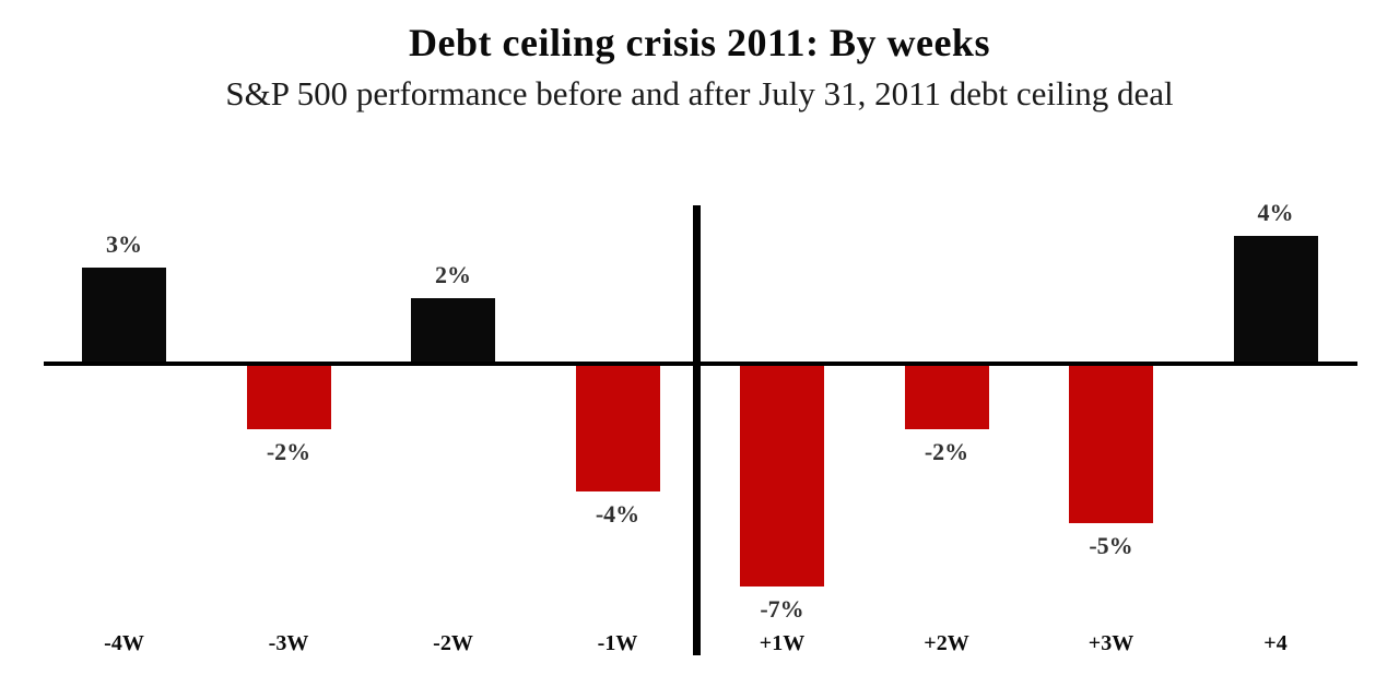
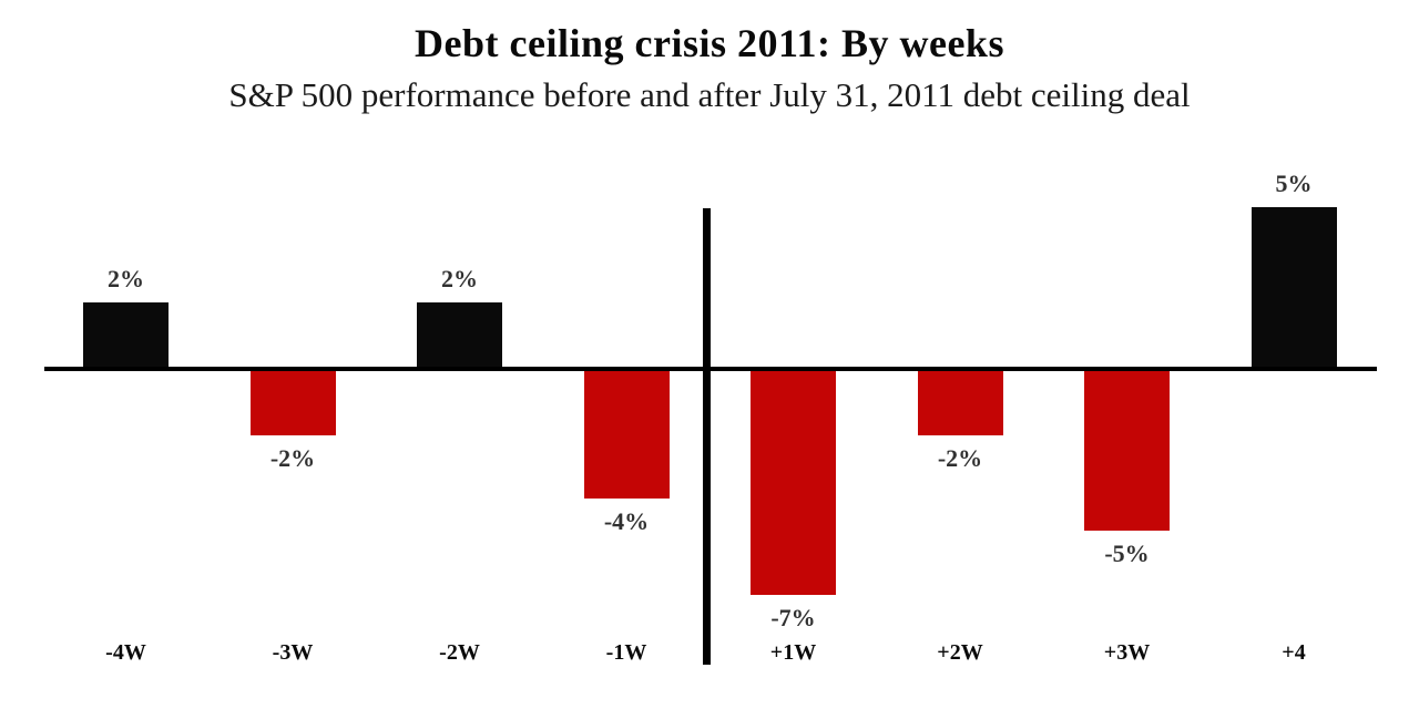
-4W: 3% -> 2%
+4: 4% -> 5%
